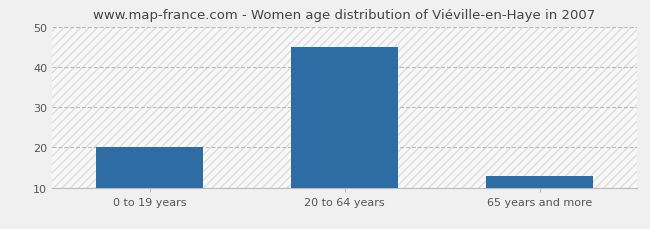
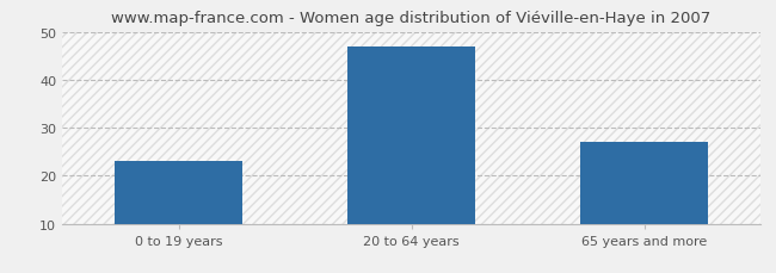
0 to 19 years: 20 -> 23
20 to 64 years: 45 -> 47
65 years and more: 13 -> 27
